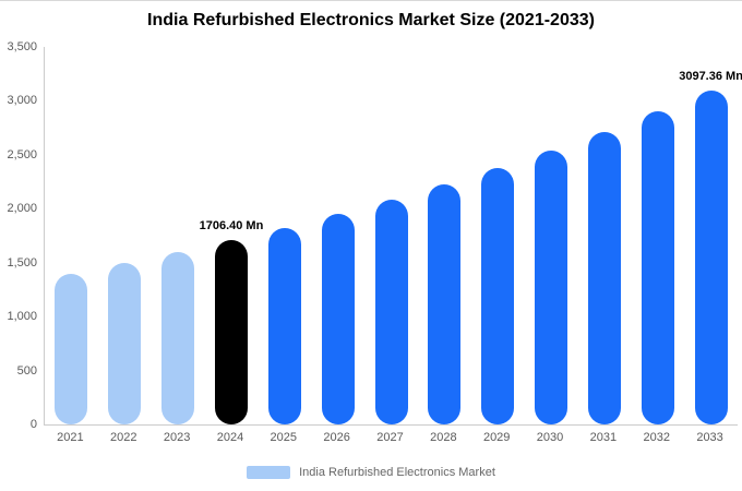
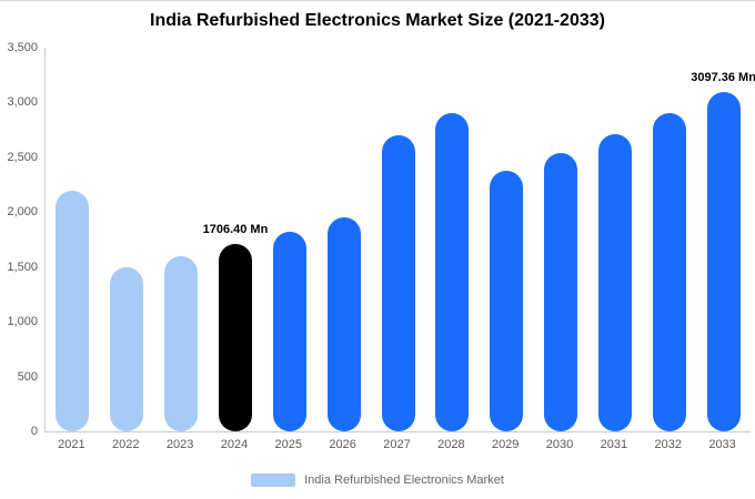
2021: 1400 -> 2200
2027: 2100 -> 2700
2028: 2200 -> 2900
